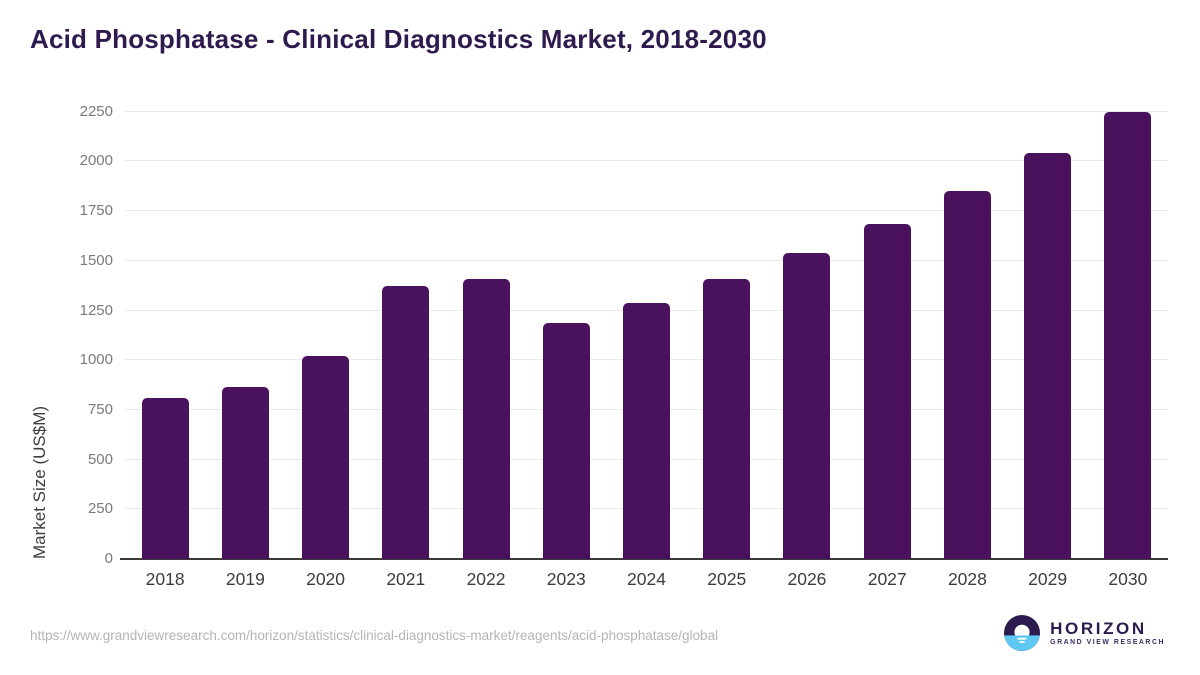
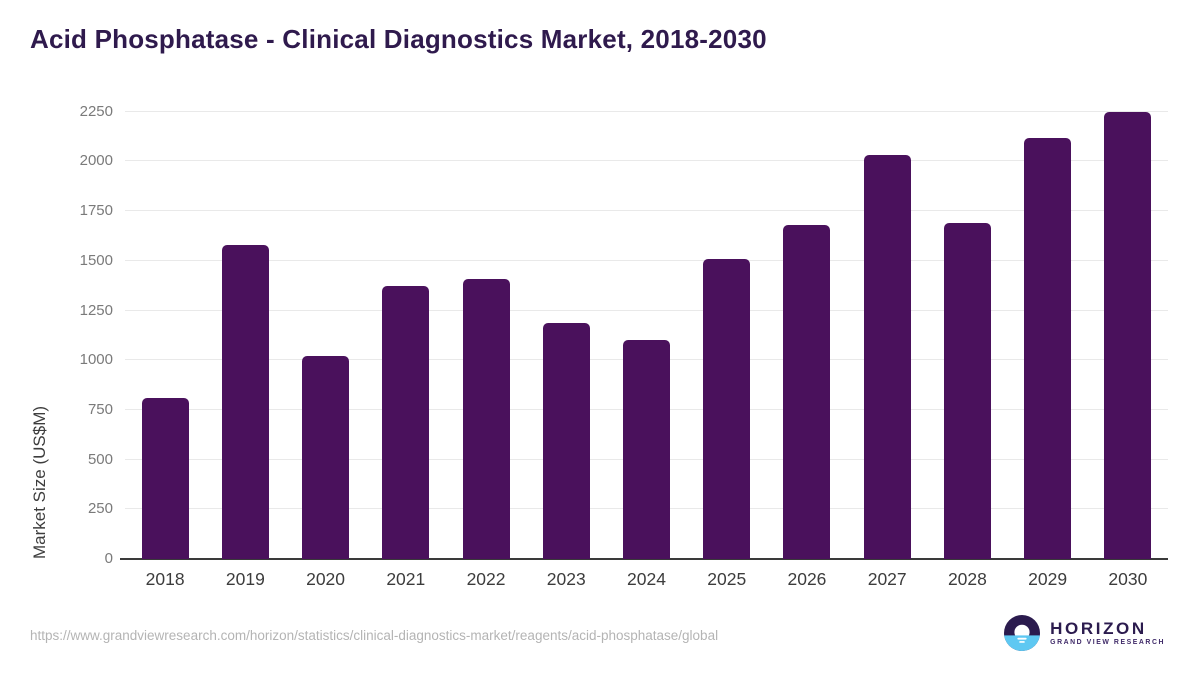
2019: 860 -> 1580
2024: 1290 -> 1100
2025: 1410 -> 1510
2026: 1540 -> 1680
2027: 1680 -> 2030
2028: 1850 -> 1690
2029: 2040 -> 2120
